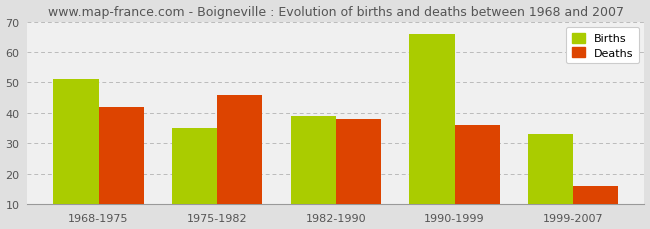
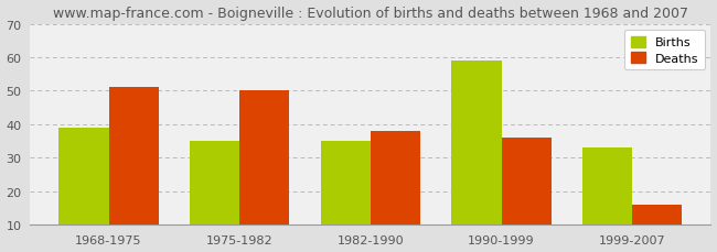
Births/1968-1975: 51 -> 39
Deaths/1968-1975: 42 -> 51
Deaths/1975-1982: 46 -> 50
Births/1982-1990: 39 -> 35
Births/1990-1999: 66 -> 59
